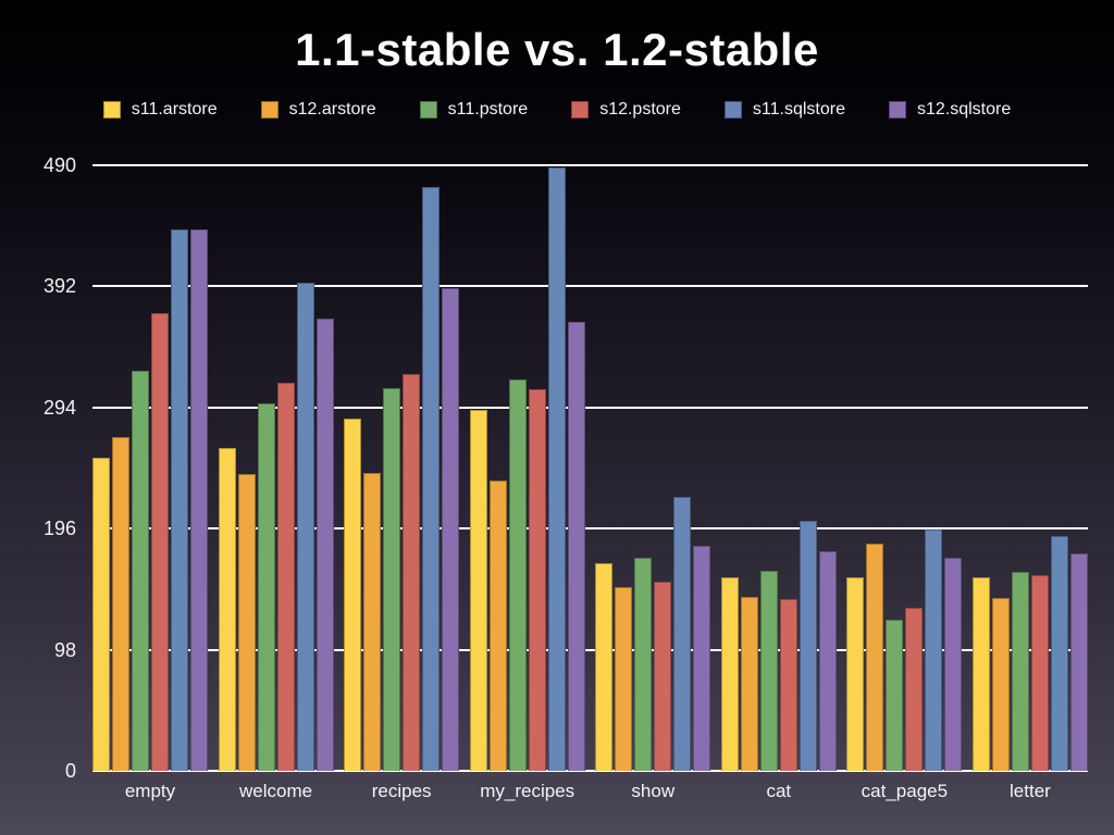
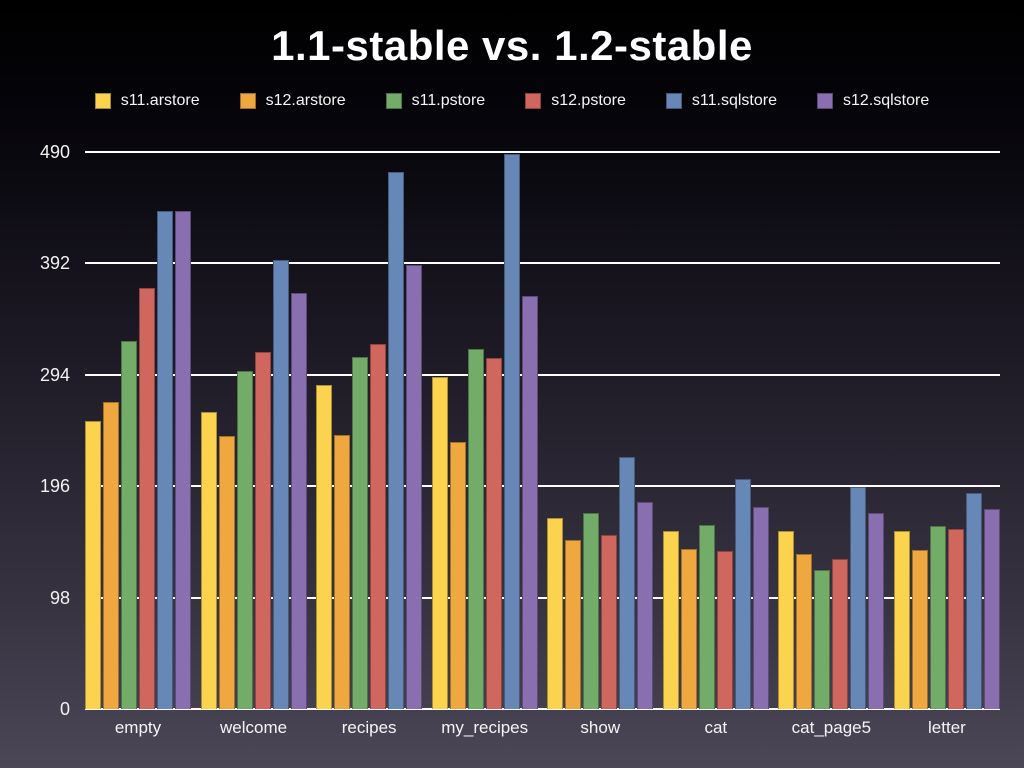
s12.arstore/cat_page5: 184 -> 136
